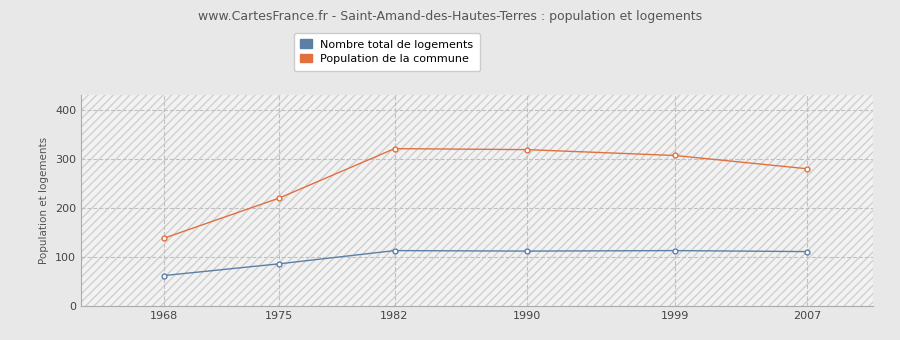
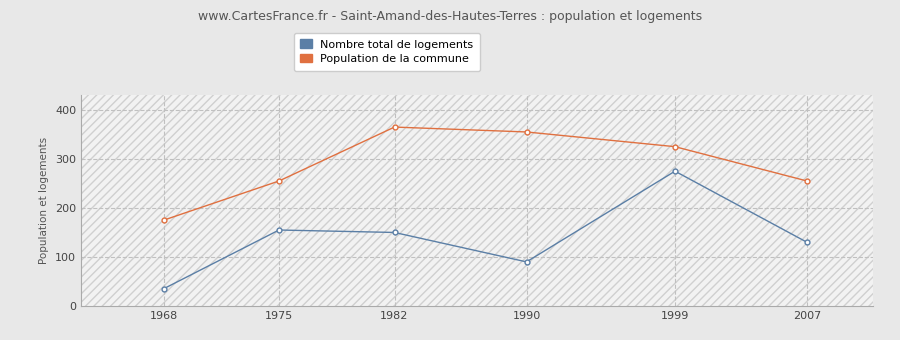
Nombre total de logements/1968: 62 -> 35
Population de la commune/1968: 138 -> 175
Nombre total de logements/1975: 86 -> 155
Population de la commune/1975: 220 -> 255
Nombre total de logements/1982: 113 -> 150
Population de la commune/1982: 321 -> 365
Nombre total de logements/1990: 112 -> 90
Population de la commune/1990: 319 -> 355
Nombre total de logements/1999: 113 -> 275
Population de la commune/1999: 307 -> 325
Nombre total de logements/2007: 111 -> 130
Population de la commune/2007: 280 -> 255
